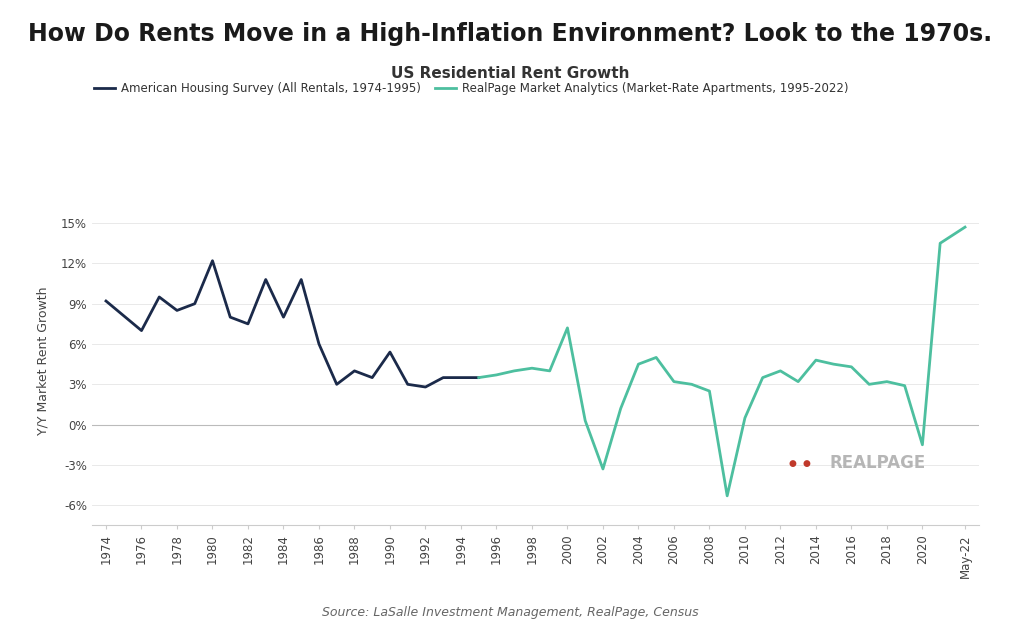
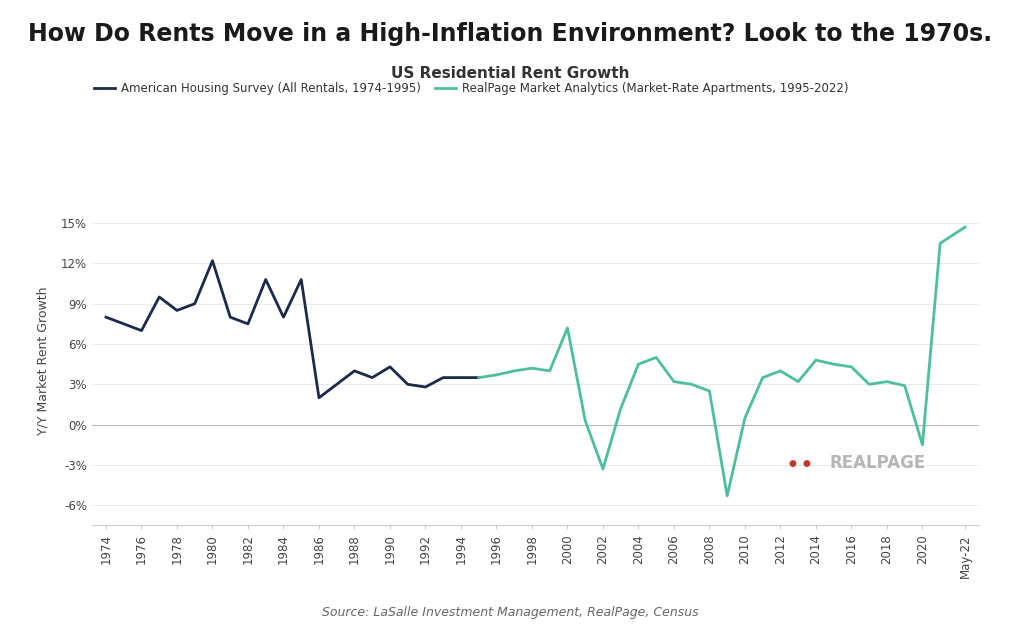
American Housing Survey (All Rentals, 1974-1995)/1974: 9.2% -> 8.0%
American Housing Survey (All Rentals, 1974-1995)/1986: 6.0% -> 2.0%
American Housing Survey (All Rentals, 1974-1995)/1990: 5.4% -> 4.3%
